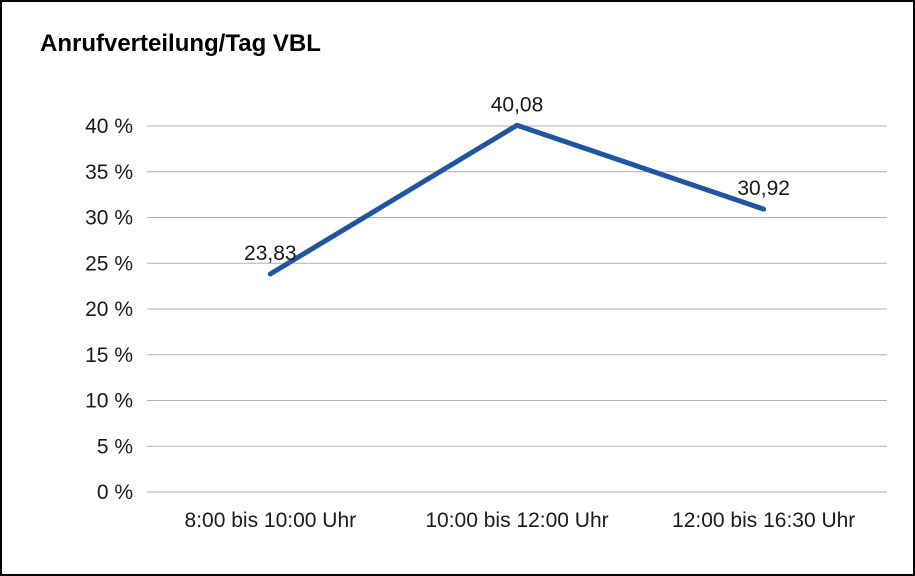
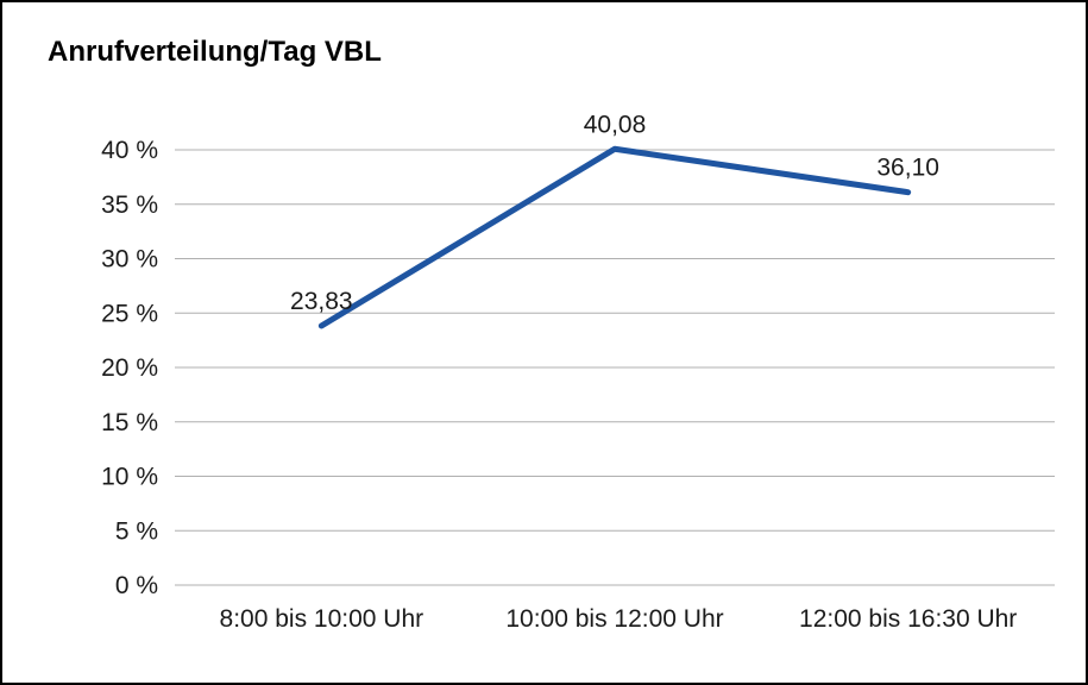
12:00 bis 16:30 Uhr: 30,92 -> 36,10
